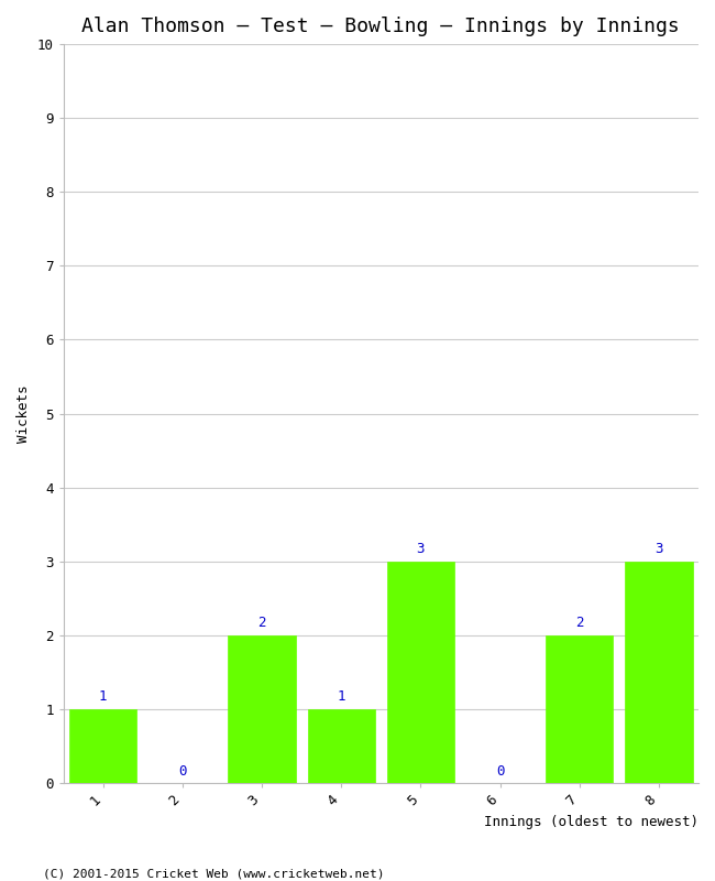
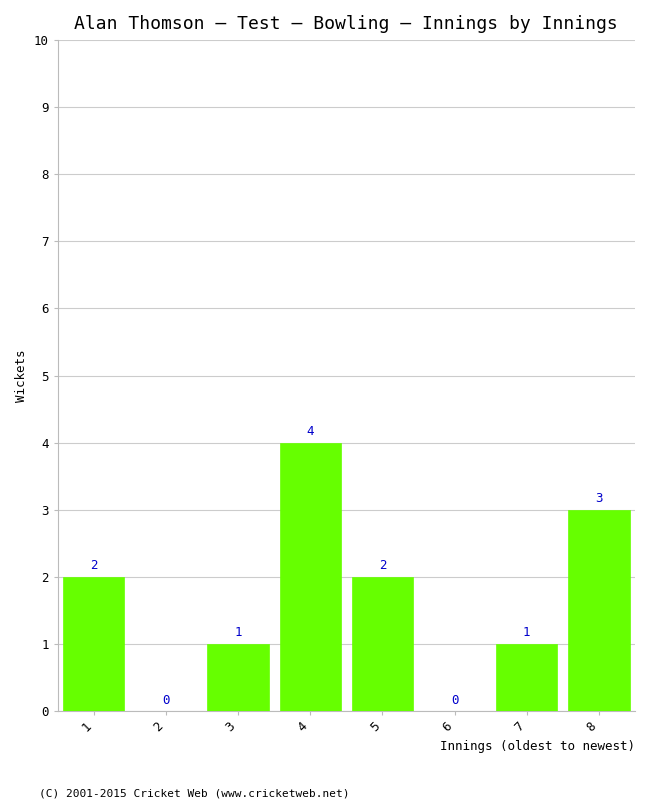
1: 1 -> 2
3: 2 -> 1
4: 1 -> 4
5: 3 -> 2
7: 2 -> 1
